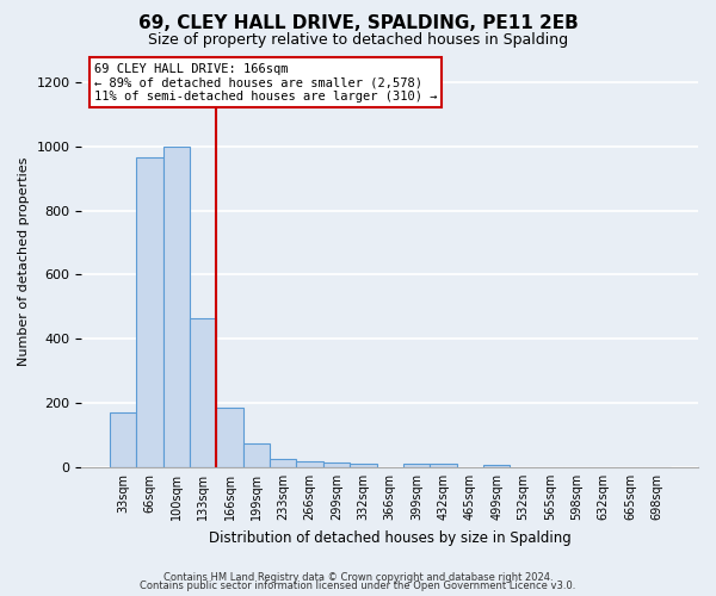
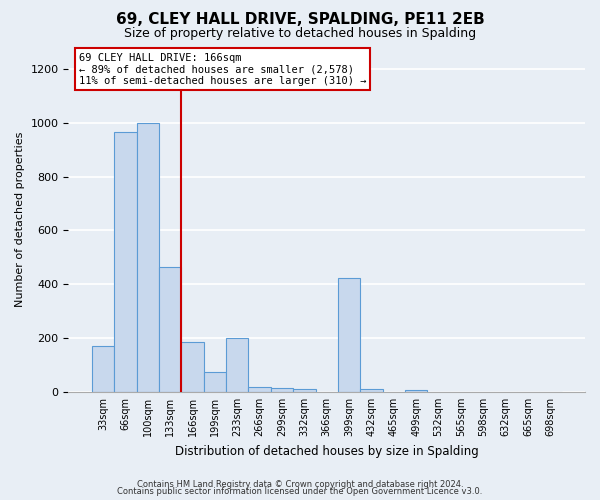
233sqm: 25 -> 200
399sqm: 10 -> 425
